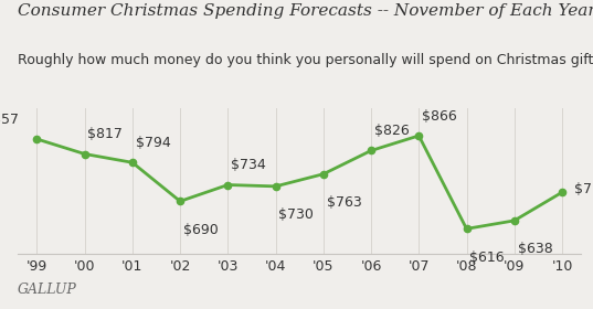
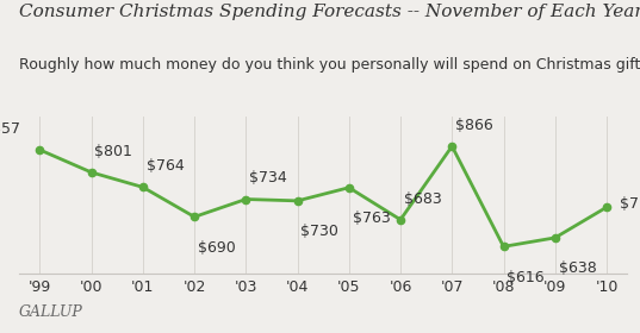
'00: $817 -> $801
'01: $794 -> $764
'06: $826 -> $683
